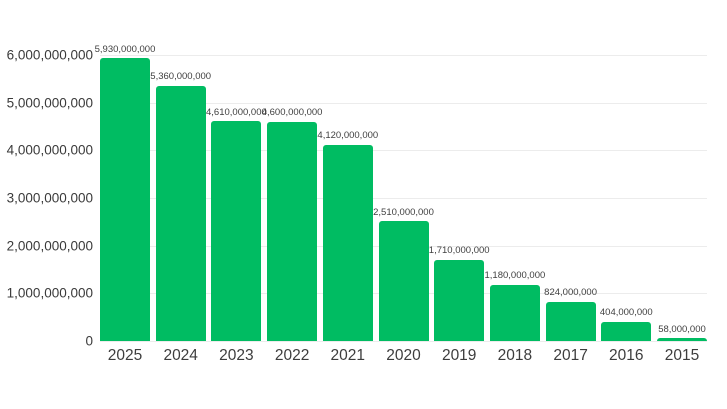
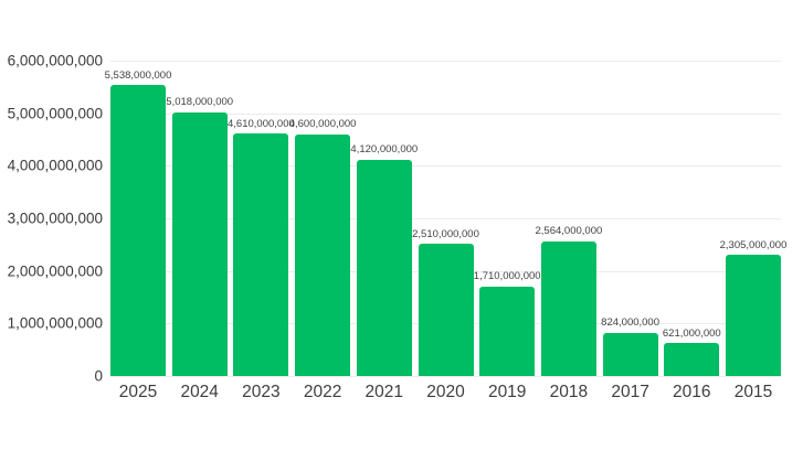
2025: 5,930,000,000 -> 5,538,000,000
2024: 5,360,000,000 -> 5,018,000,000
2018: 1,180,000,000 -> 2,564,000,000
2016: 404,000,000 -> 621,000,000
2015: 58,000,000 -> 2,305,000,000
